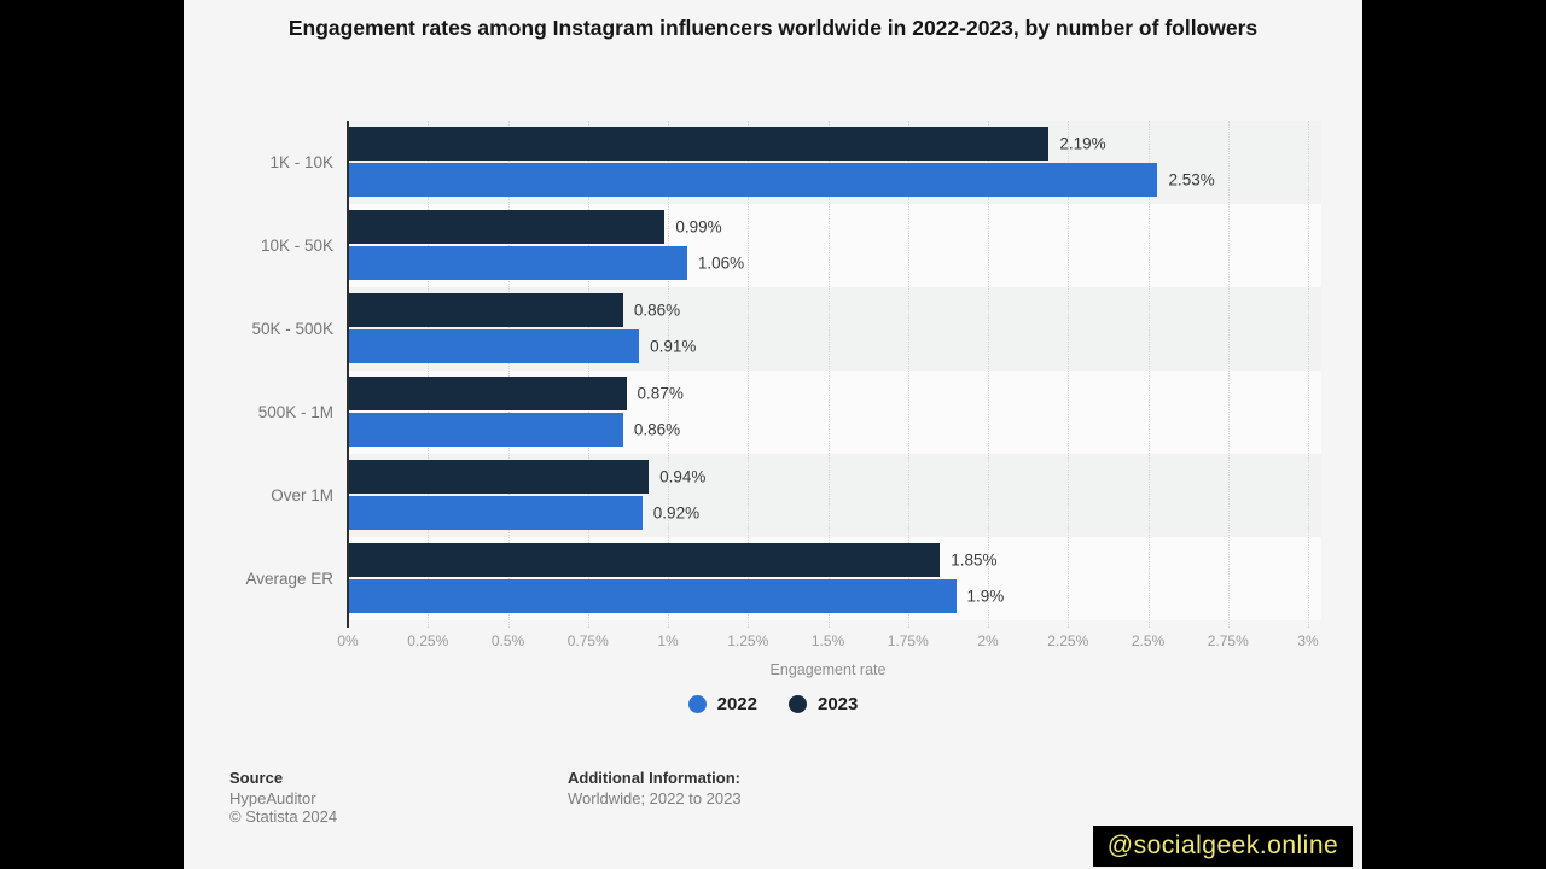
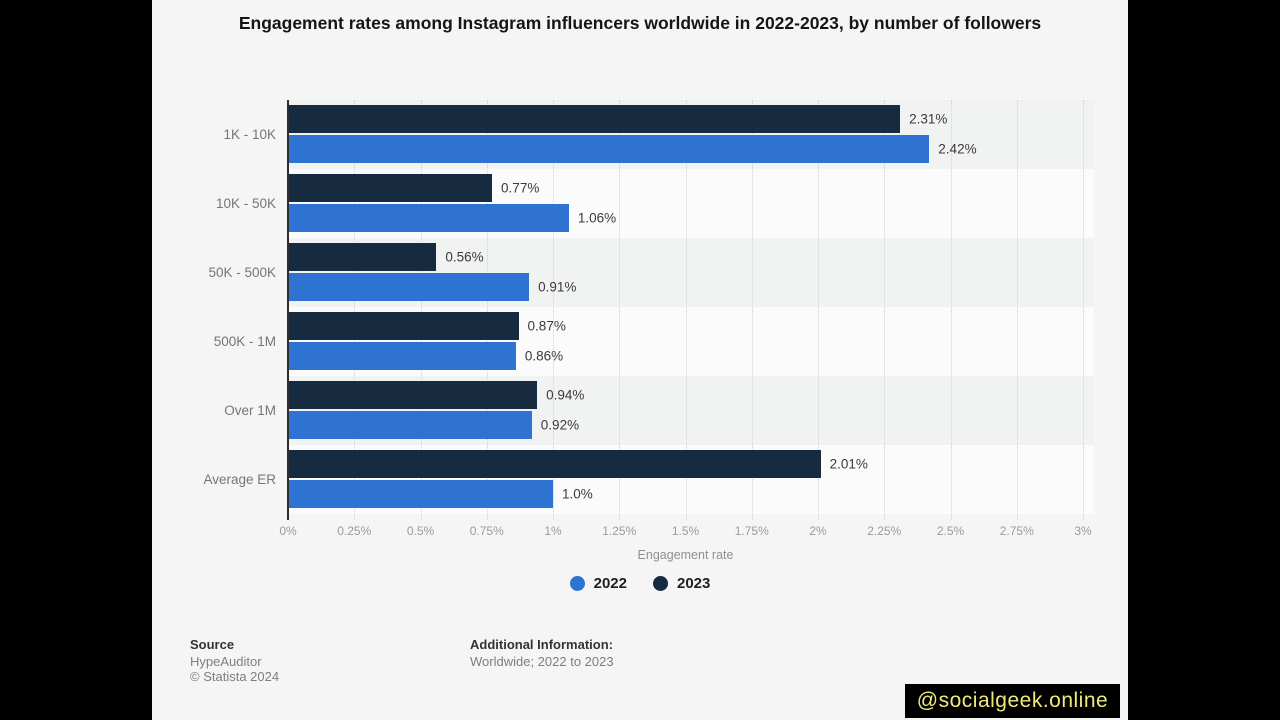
2023/1K - 10K: 2.19% -> 2.31%
2022/1K - 10K: 2.53% -> 2.42%
2023/10K - 50K: 0.99% -> 0.77%
2023/50K - 500K: 0.86% -> 0.56%
2023/Average ER: 1.85% -> 2.01%
2022/Average ER: 1.9% -> 1.0%
